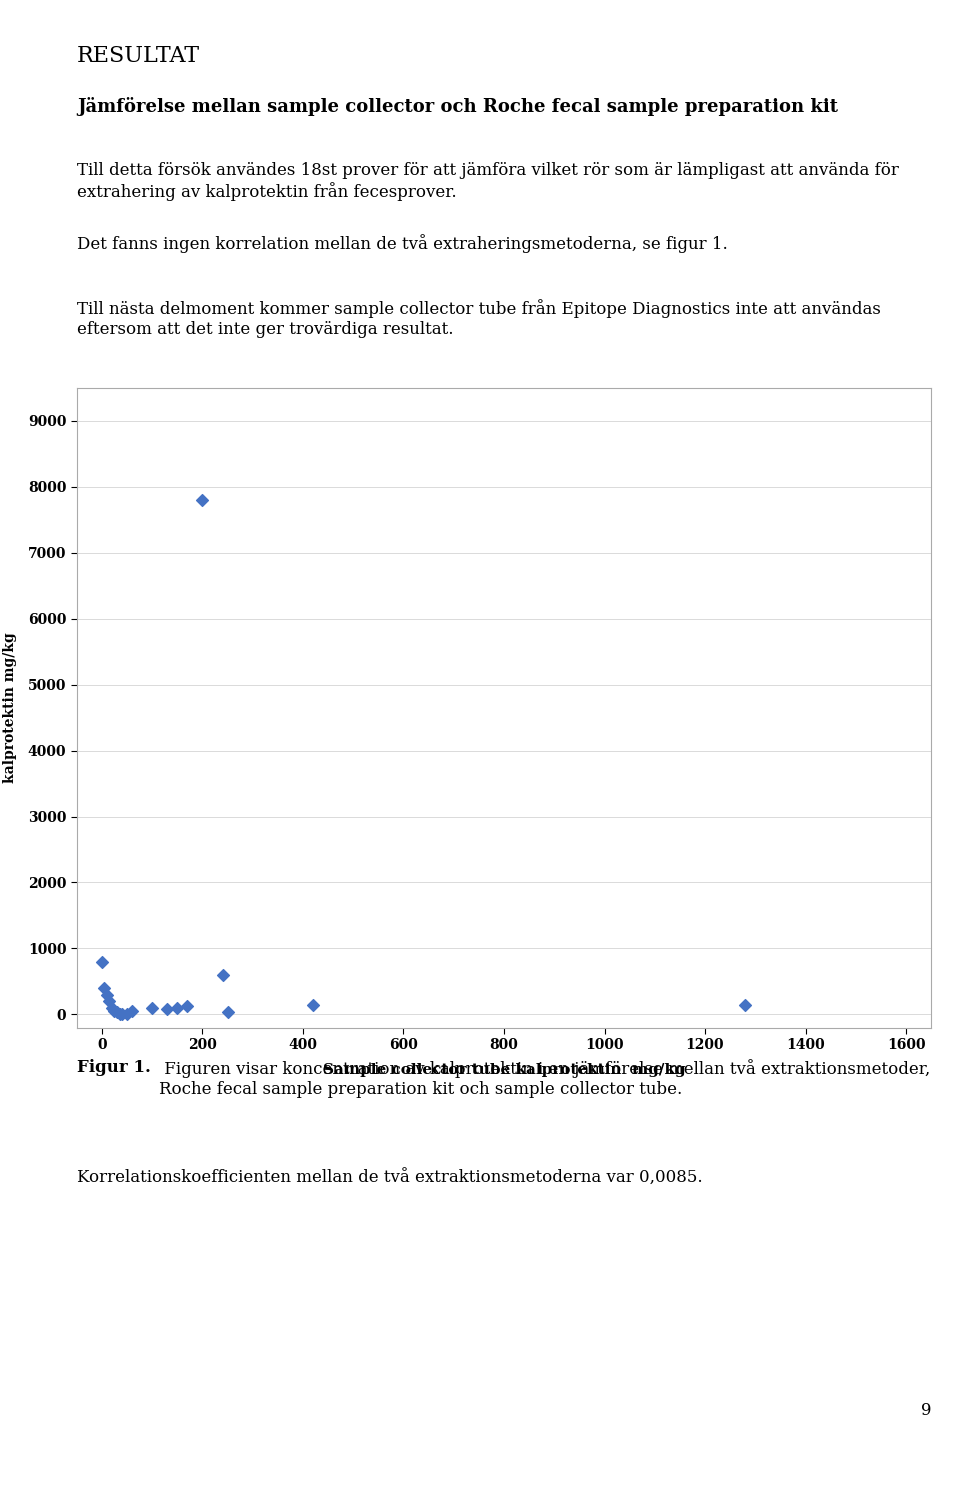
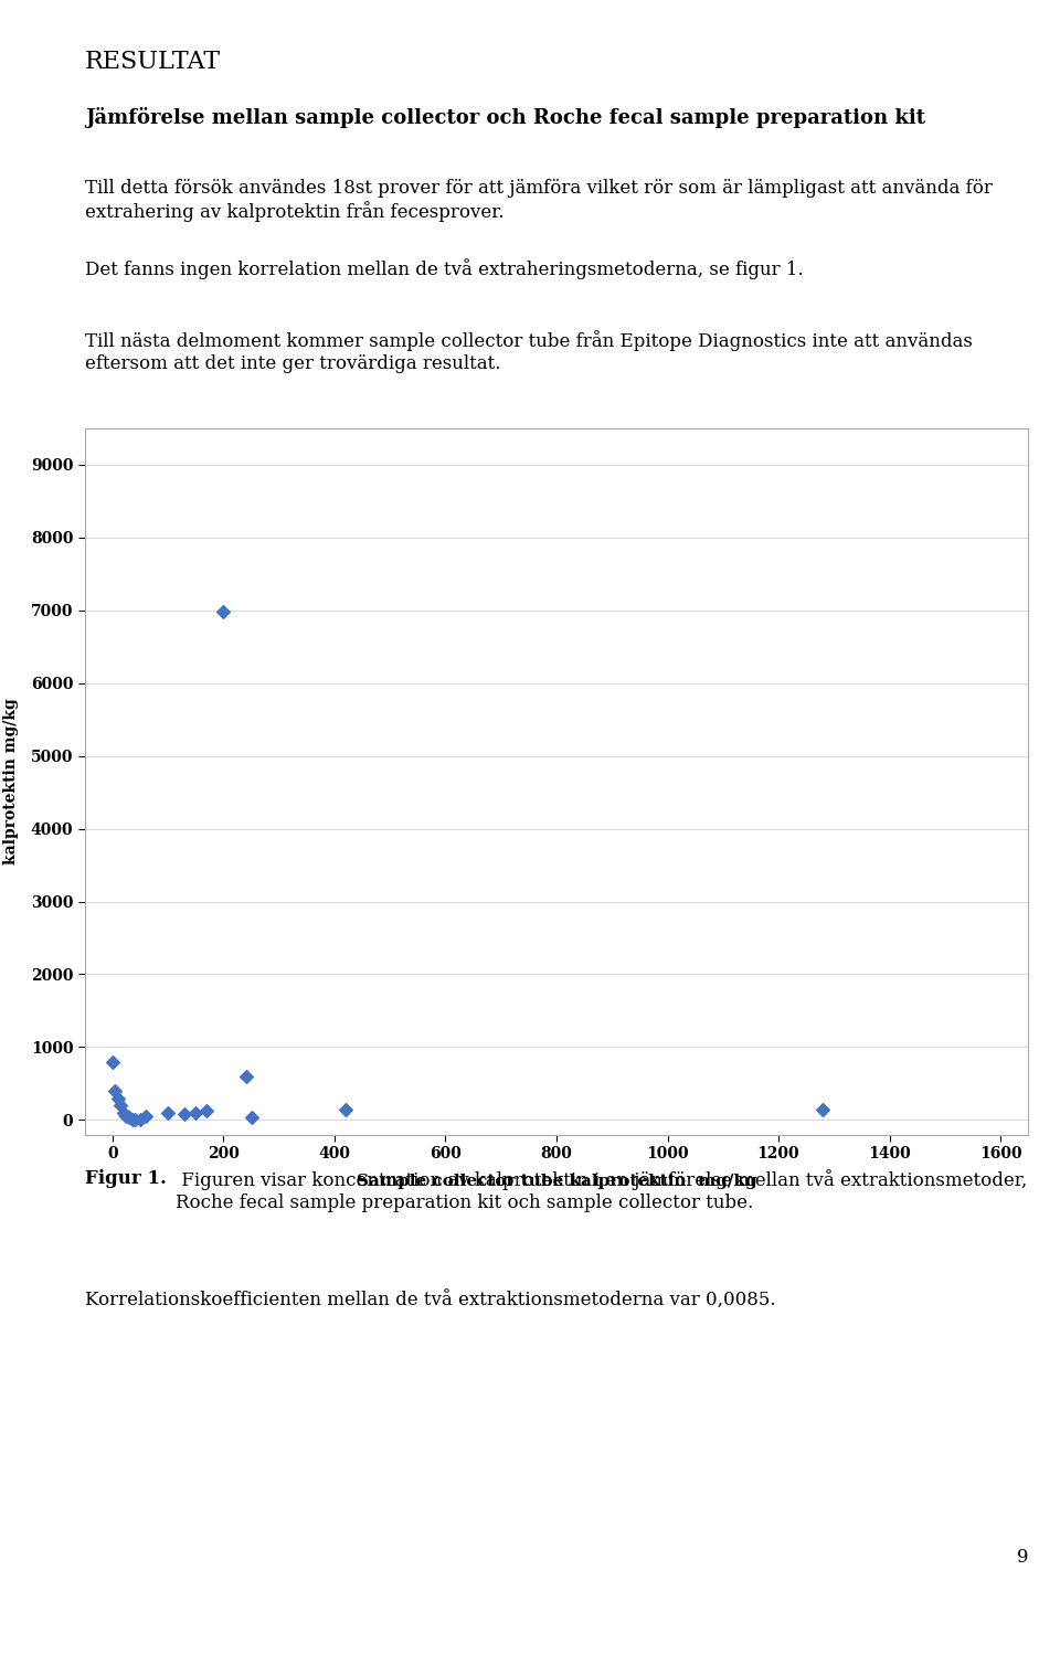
200: 7800 -> 6980
